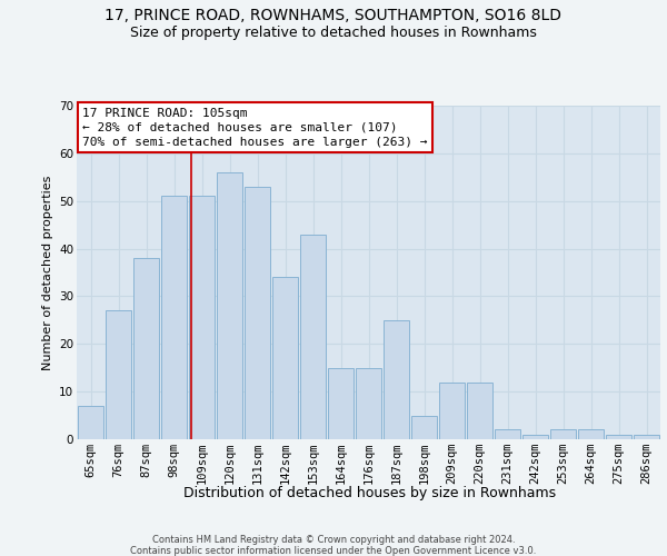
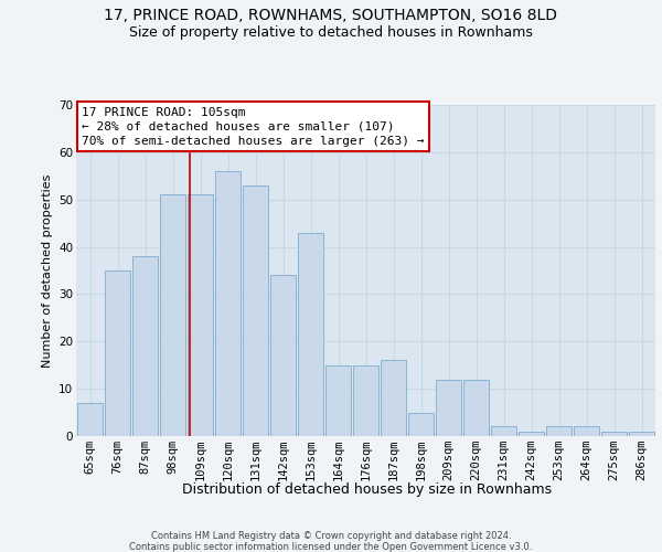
76sqm: 27 -> 35
187sqm: 25 -> 16
